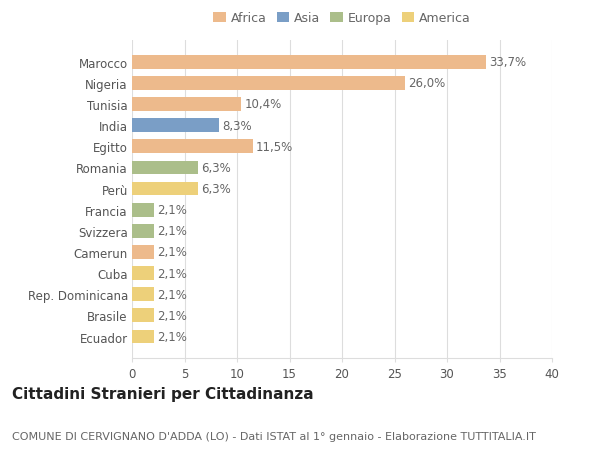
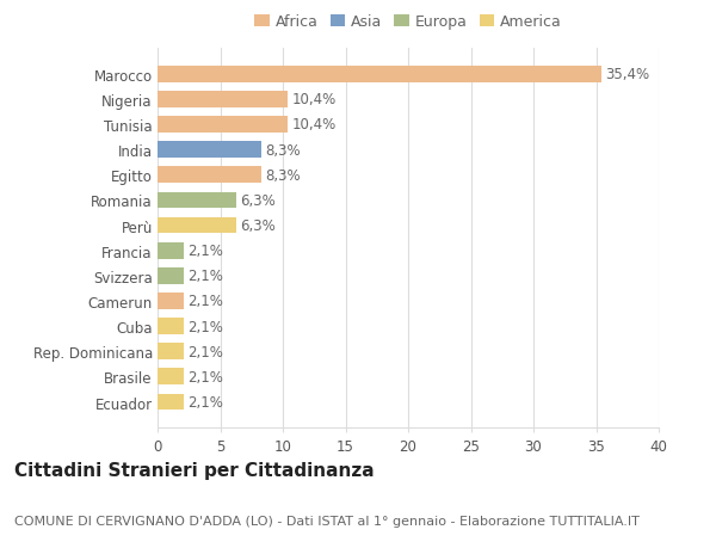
Marocco: 33,7% -> 35,4%
Nigeria: 26,0% -> 10,4%
Egitto: 11,5% -> 8,3%
